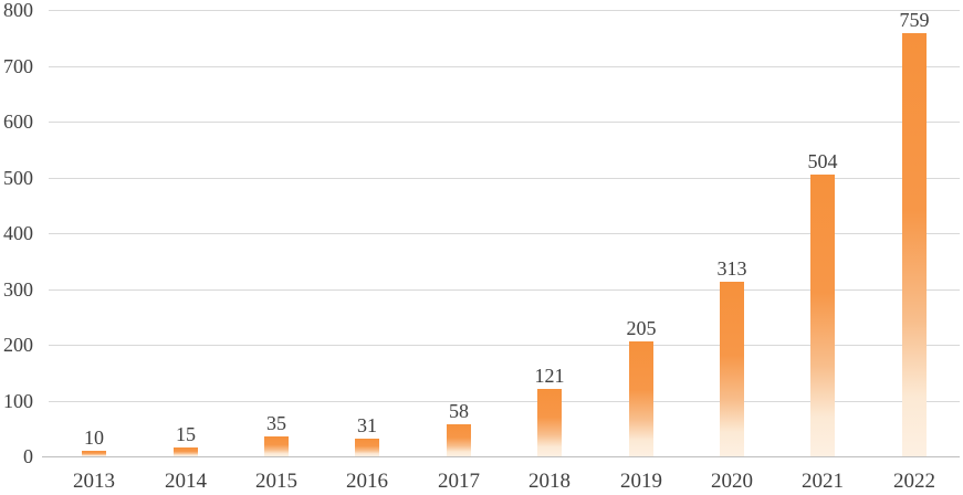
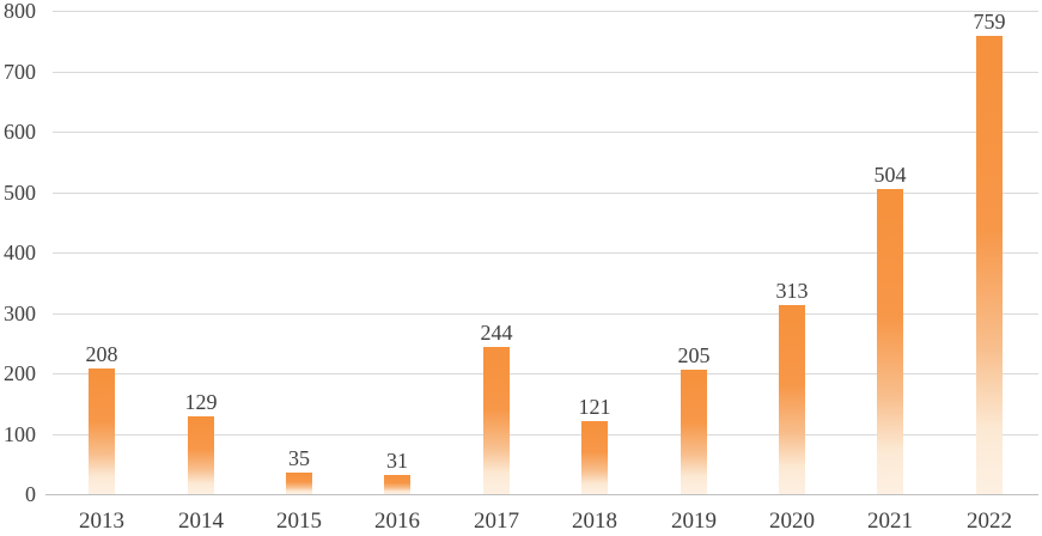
2013: 10 -> 208
2014: 15 -> 129
2017: 58 -> 244
